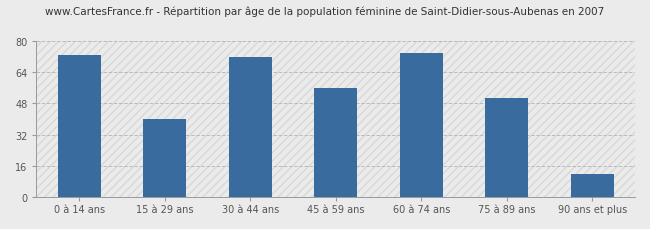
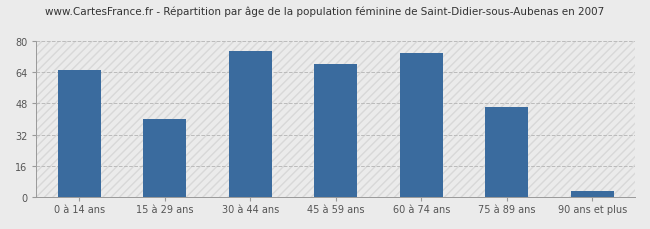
0 à 14 ans: 73 -> 65
30 à 44 ans: 72 -> 75
45 à 59 ans: 56 -> 68
75 à 89 ans: 51 -> 46
90 ans et plus: 12 -> 3
